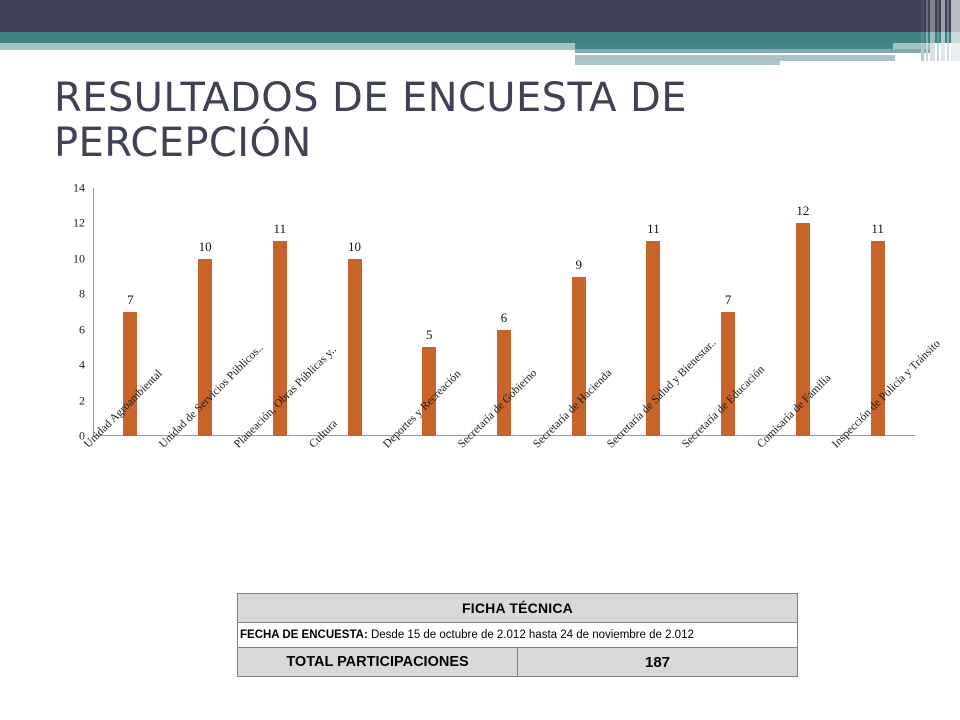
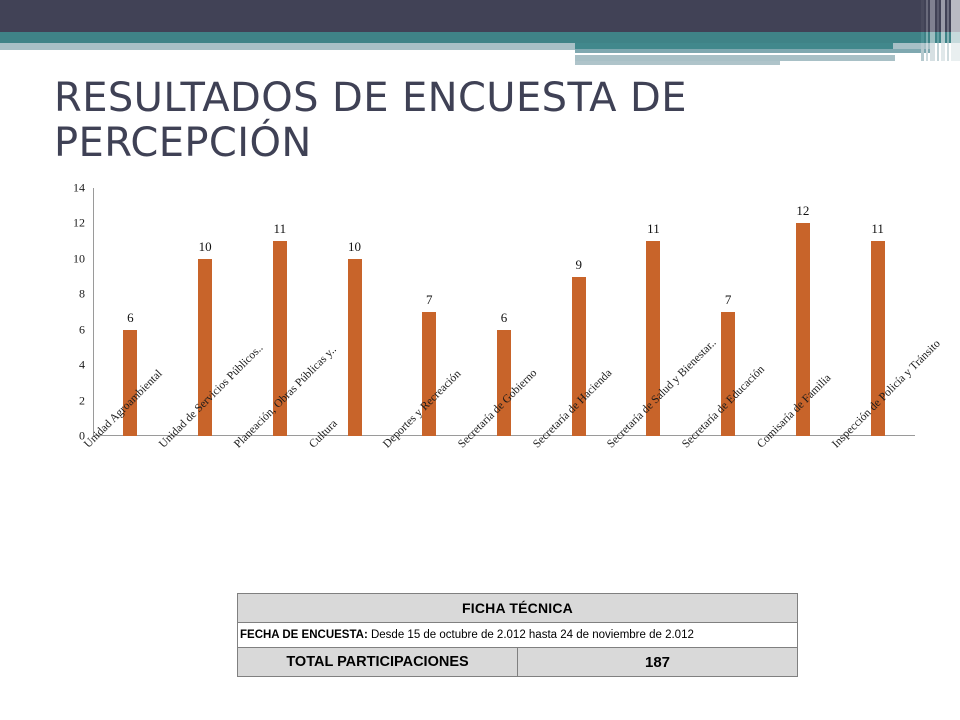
Unidad Agroambiental: 7 -> 6
Deportes y Recreación: 5 -> 7
